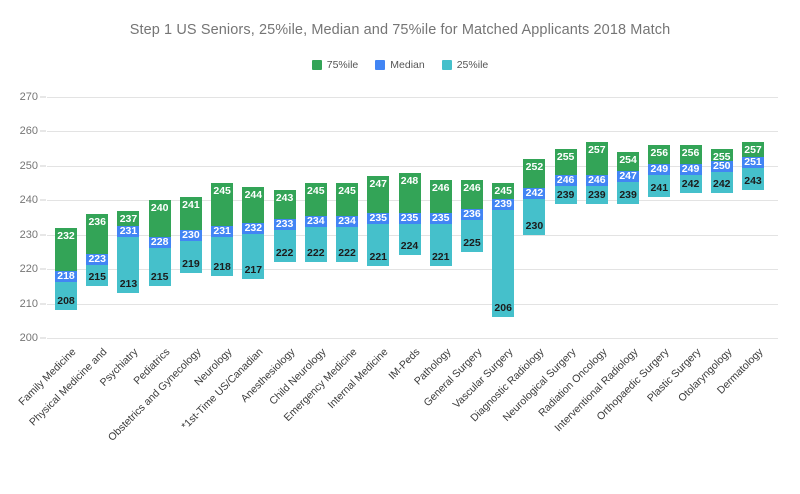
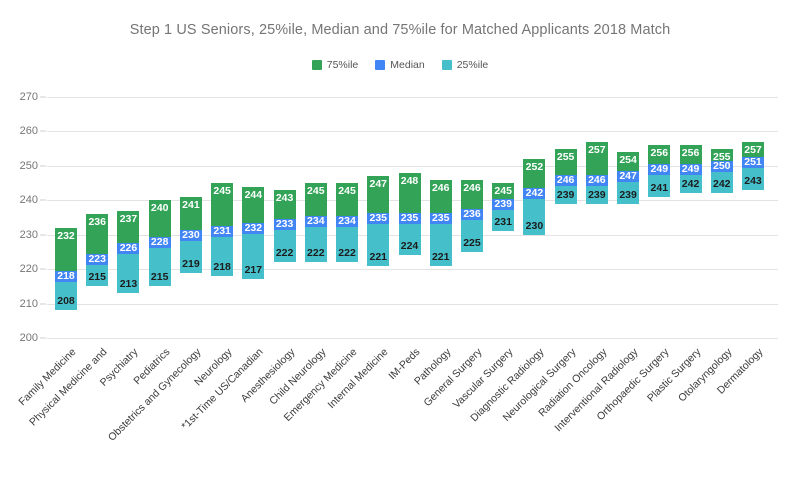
Median/Psychiatry: 231 -> 226
25%ile/Vascular Surgery: 206 -> 231
